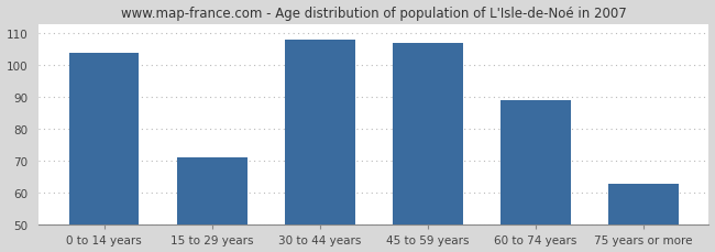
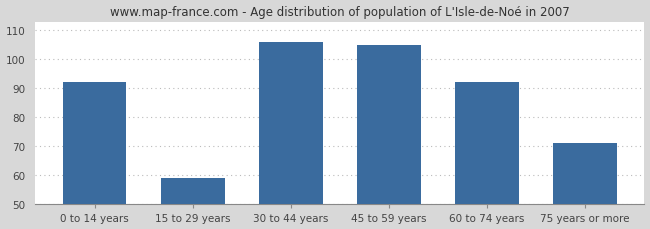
0 to 14 years: 104 -> 92
15 to 29 years: 71 -> 59
30 to 44 years: 108 -> 106
45 to 59 years: 107 -> 105
60 to 74 years: 89 -> 92
75 years or more: 63 -> 71
